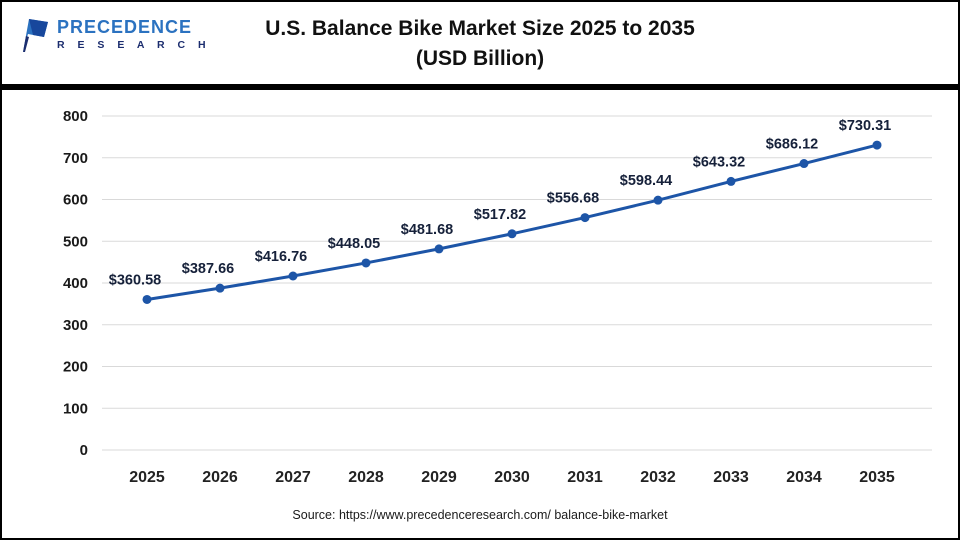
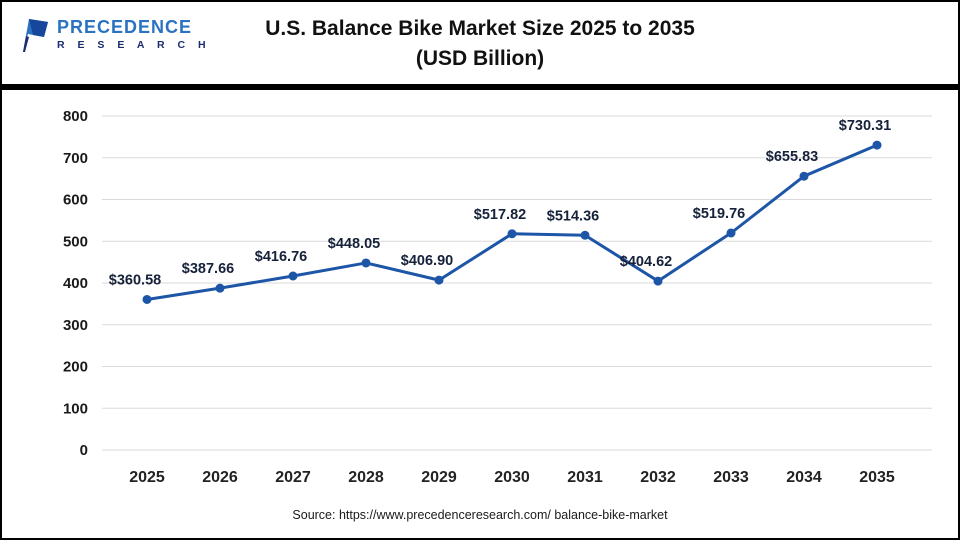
2029: $481.68 -> $406.90
2031: $556.68 -> $514.36
2032: $598.44 -> $404.62
2033: $643.32 -> $519.76
2034: $686.12 -> $655.83
